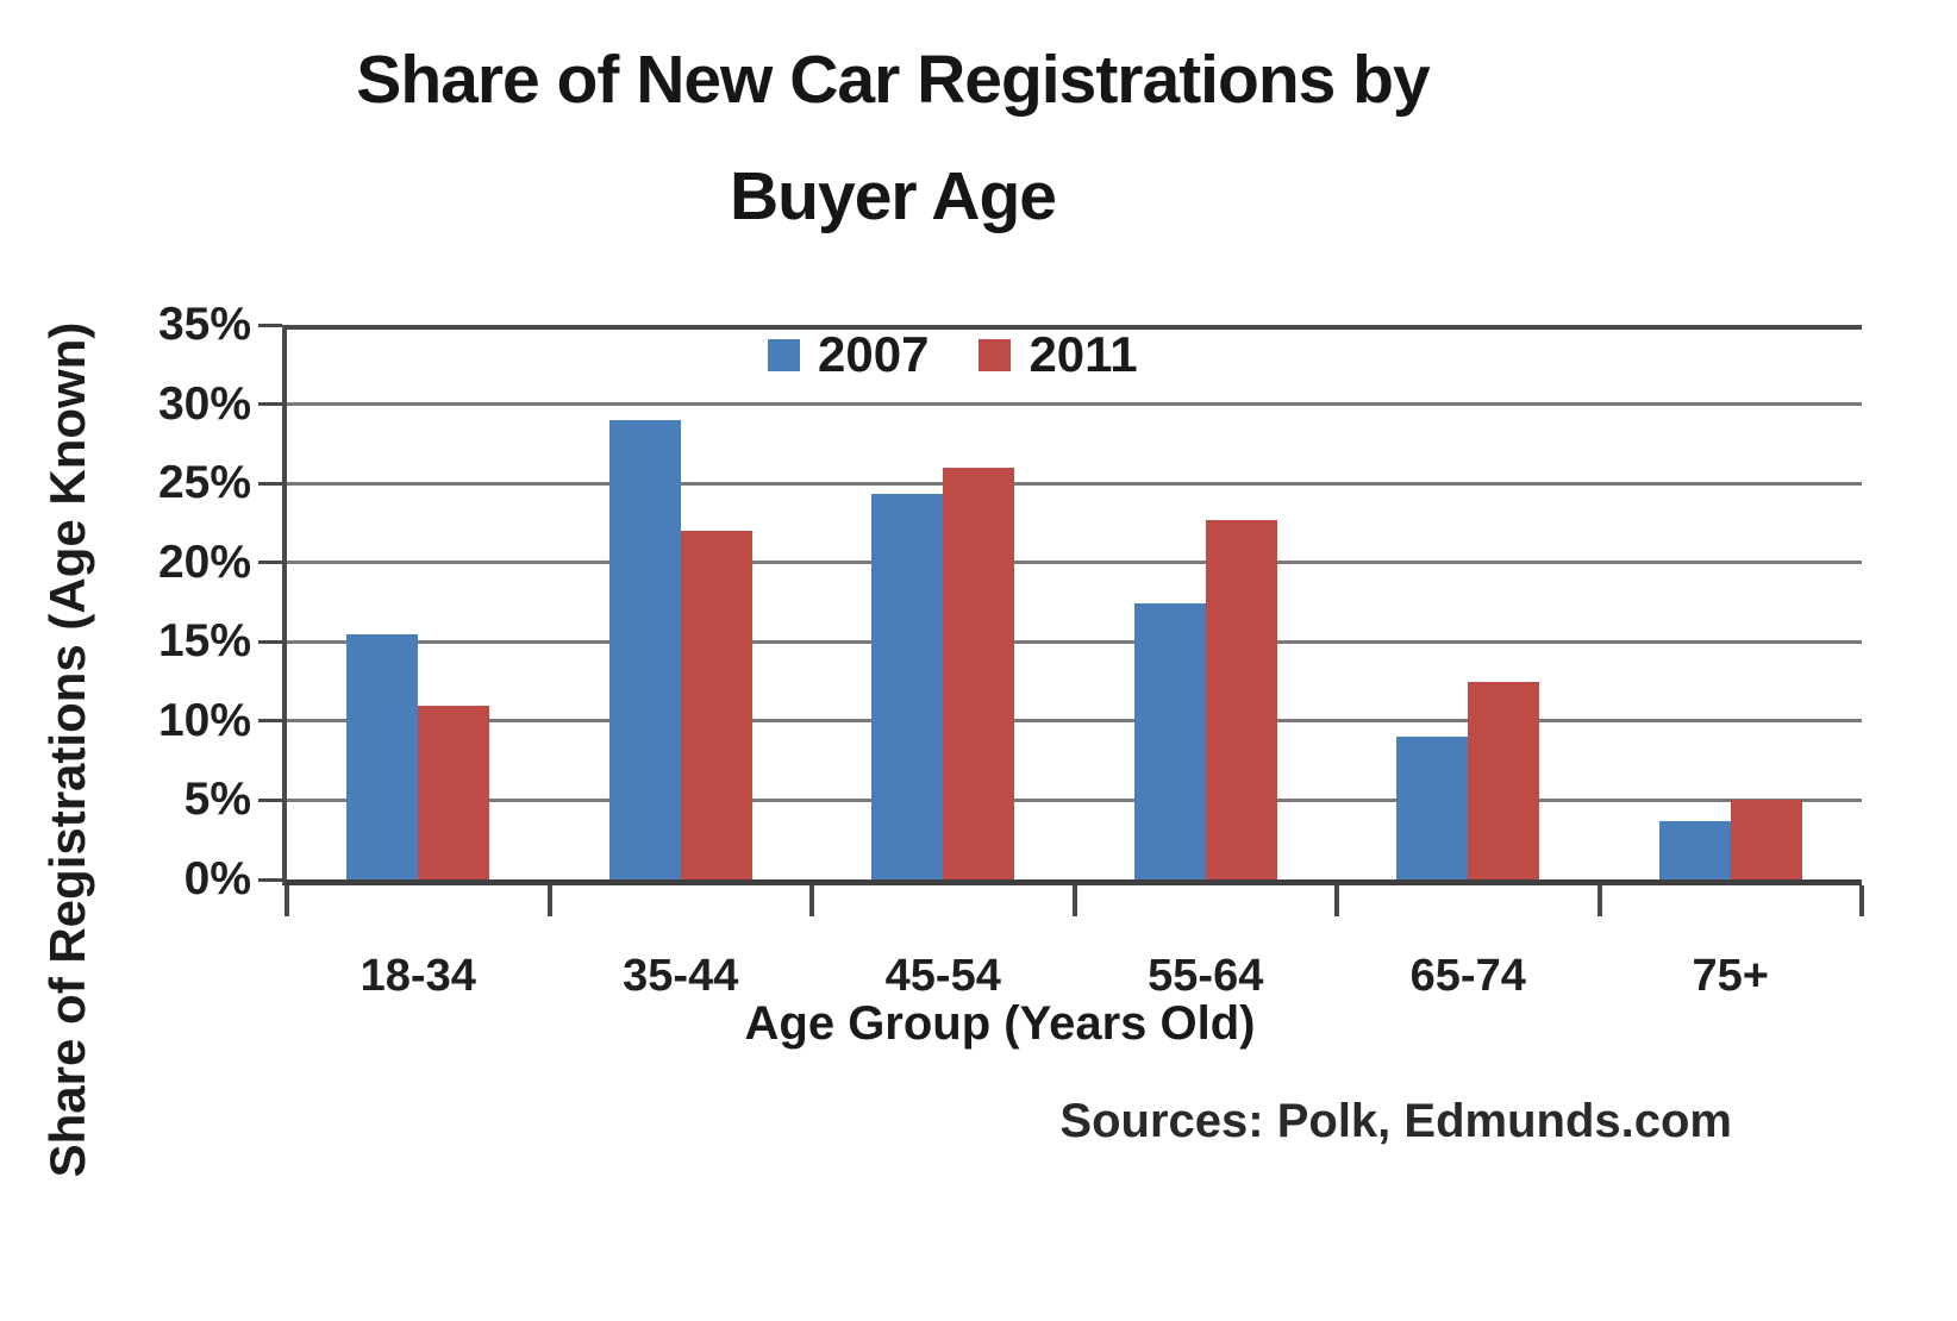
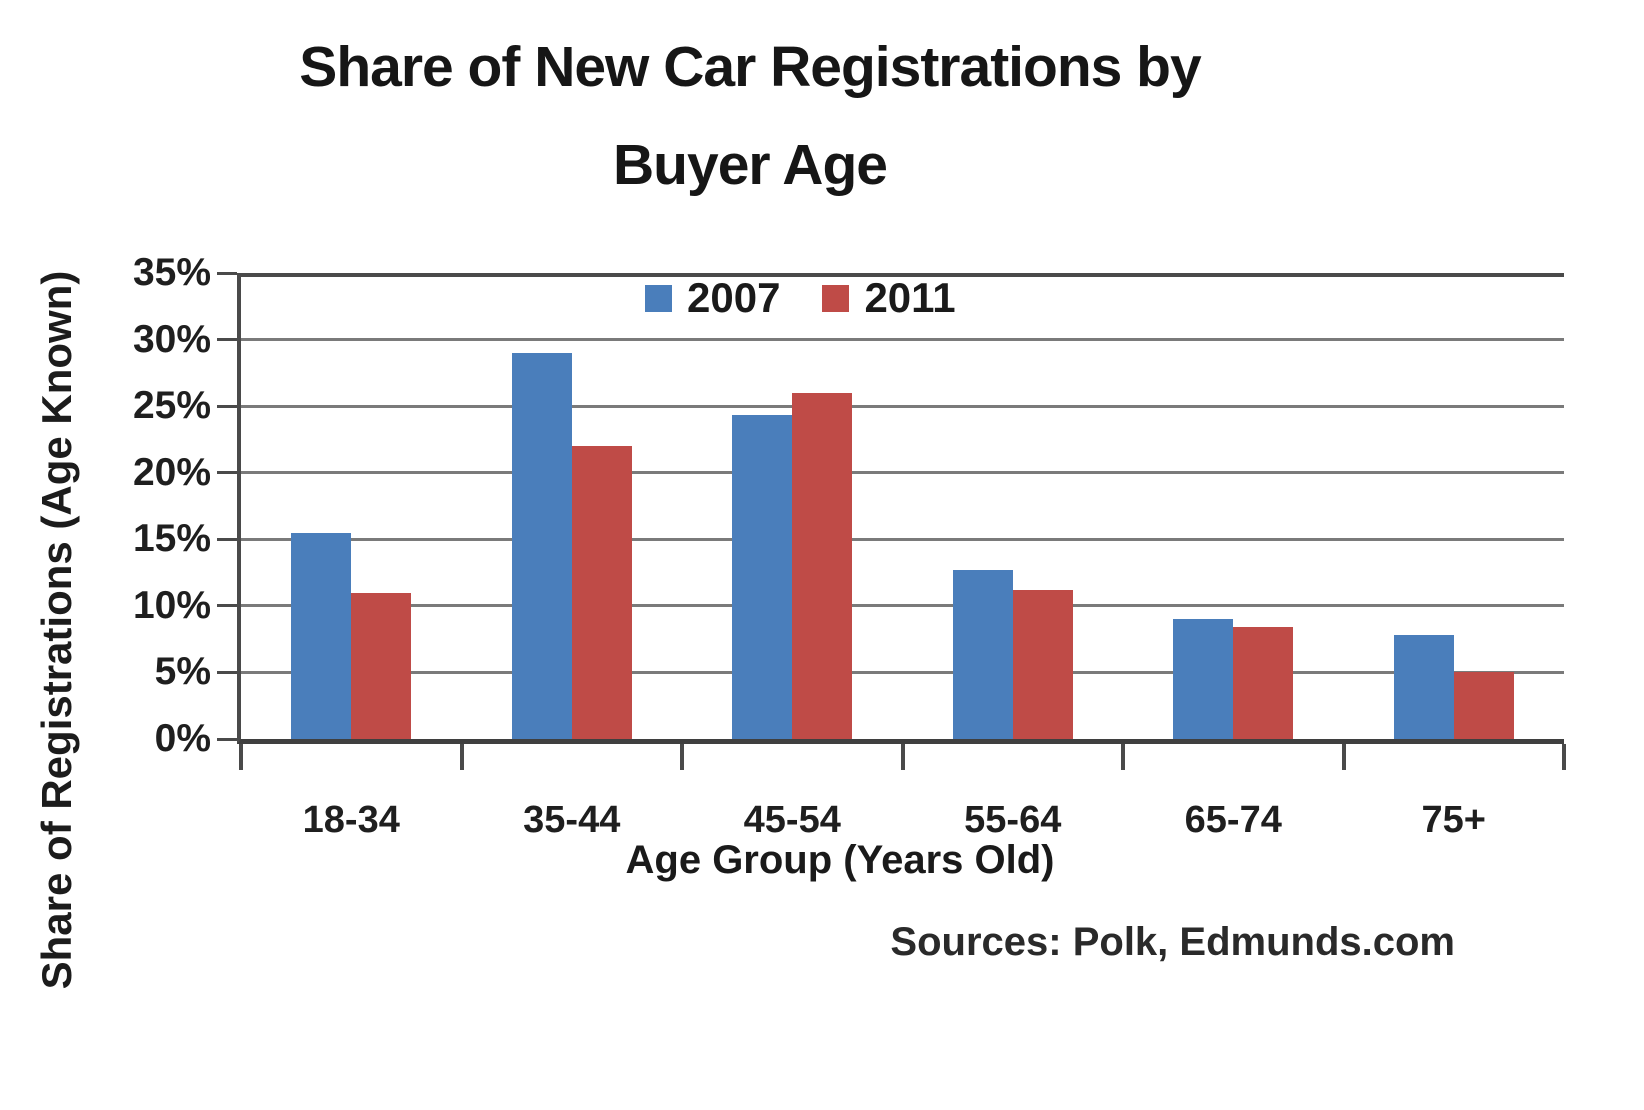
2007/55-64: 17.4% -> 12.7%
2011/55-64: 22.7% -> 11.2%
2011/65-74: 12.5% -> 8.4%
2007/75+: 3.7% -> 7.8%
